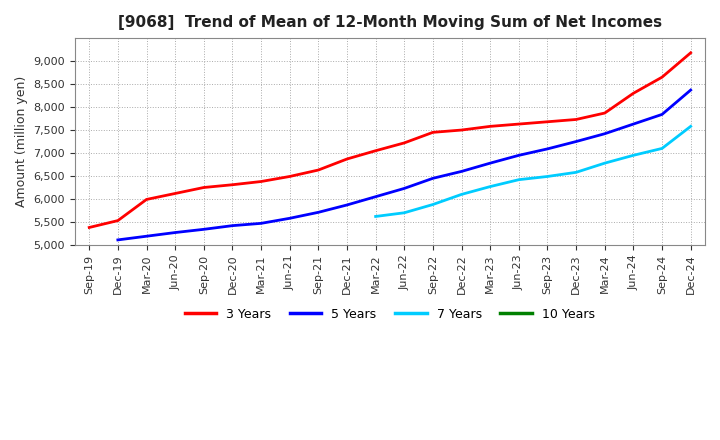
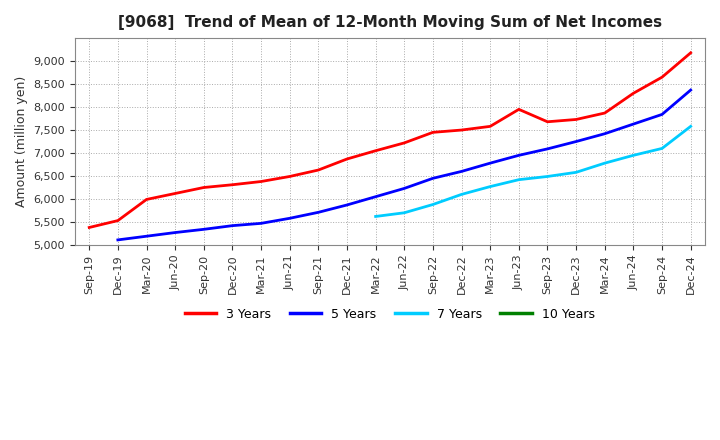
3 Years/Jun-23: 7,630 -> 7,950
